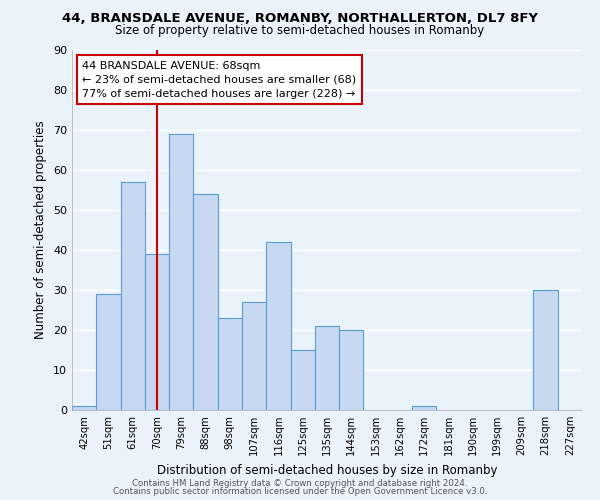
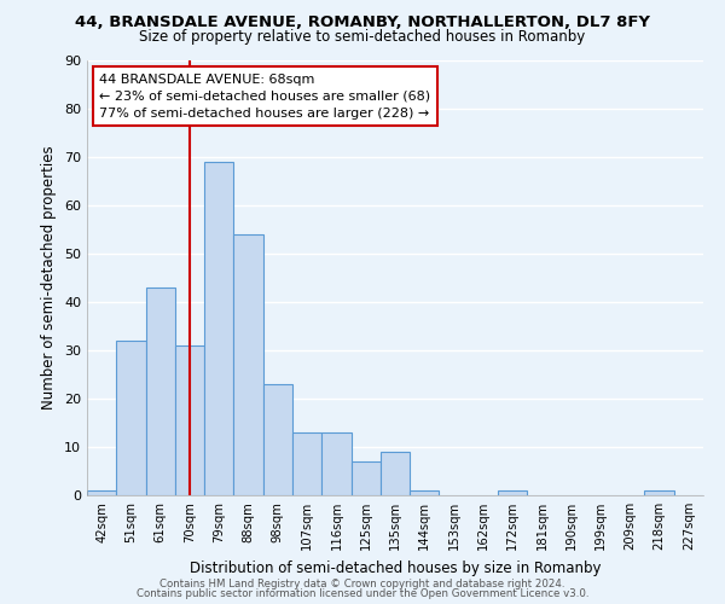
51sqm: 29 -> 32
61sqm: 57 -> 43
70sqm: 39 -> 31
107sqm: 27 -> 13
116sqm: 42 -> 13
125sqm: 15 -> 7
135sqm: 21 -> 9
144sqm: 20 -> 1
218sqm: 30 -> 1
